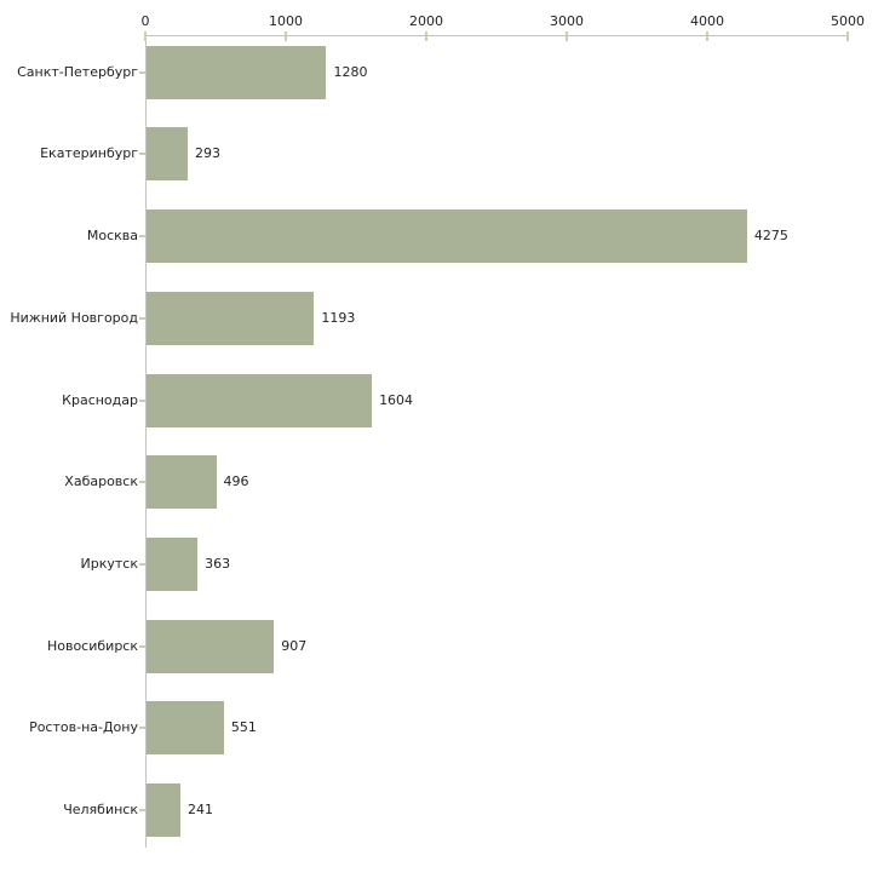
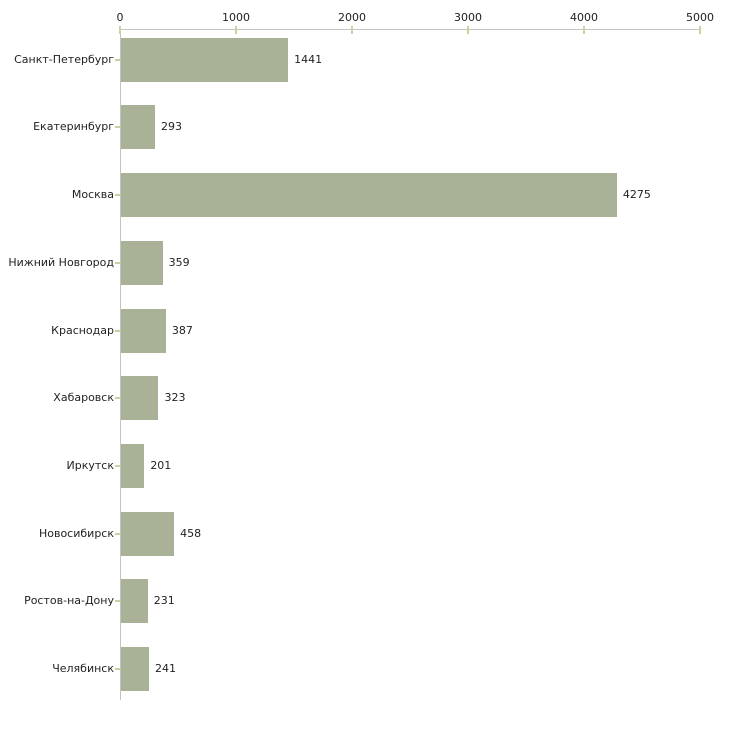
Санкт-Петербург: 1280 -> 1441
Нижний Новгород: 1193 -> 359
Краснодар: 1604 -> 387
Хабаровск: 496 -> 323
Иркутск: 363 -> 201
Новосибирск: 907 -> 458
Ростов-на-Дону: 551 -> 231
